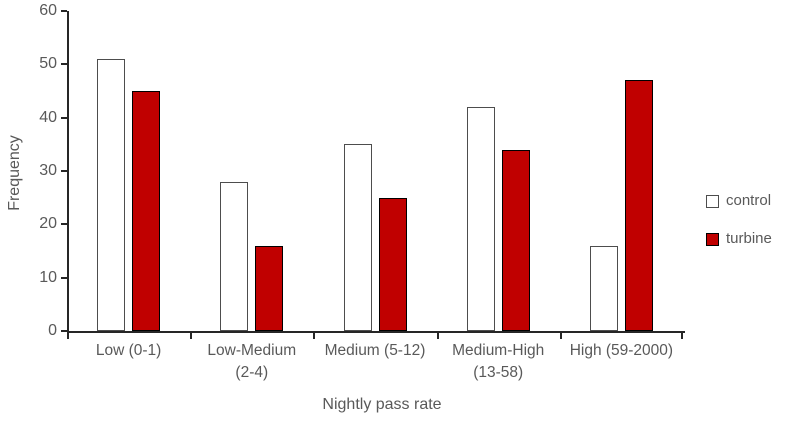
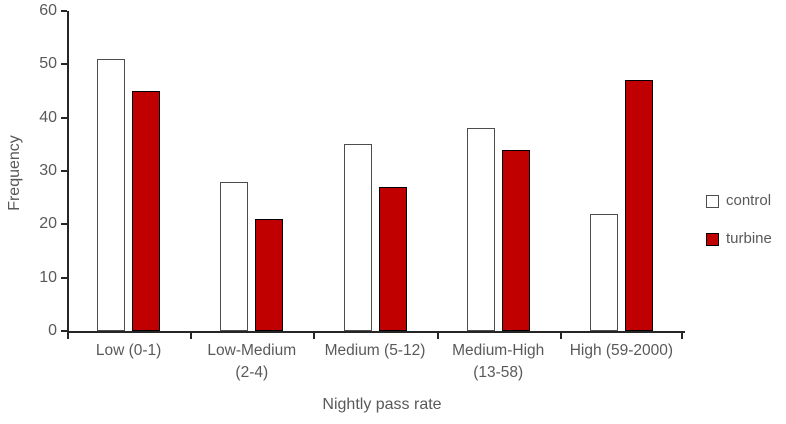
turbine/Low-Medium (2-4): 16 -> 21
turbine/Medium (5-12): 25 -> 27
control/Medium-High (13-58): 42 -> 38
control/High (59-2000): 16 -> 22
